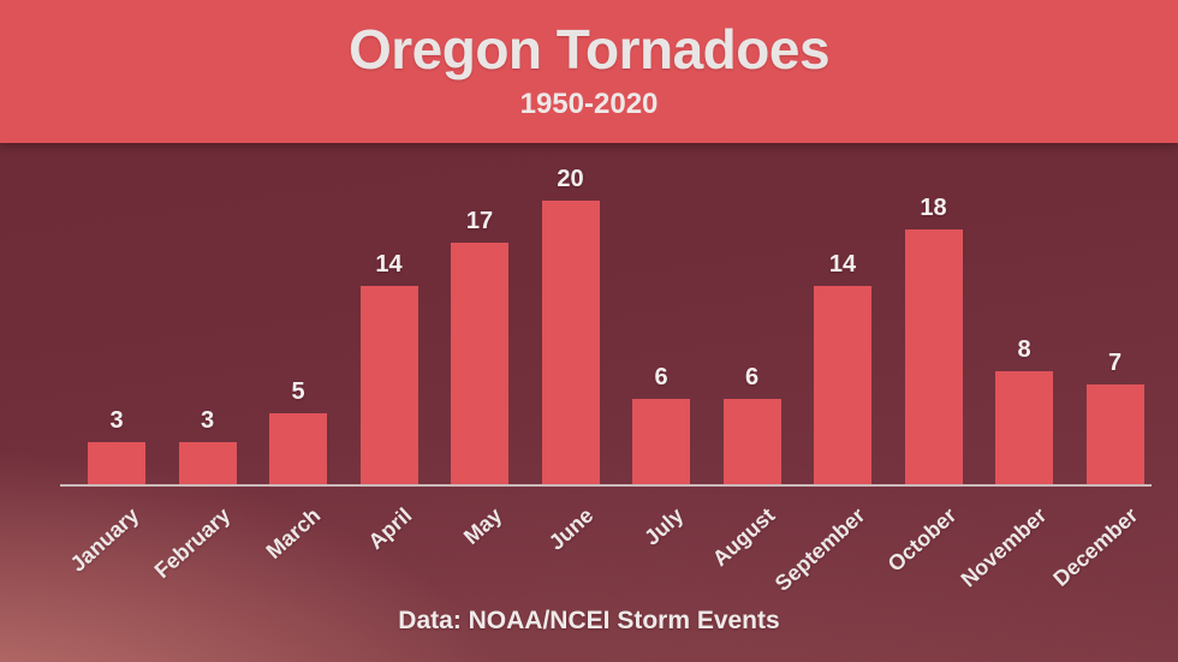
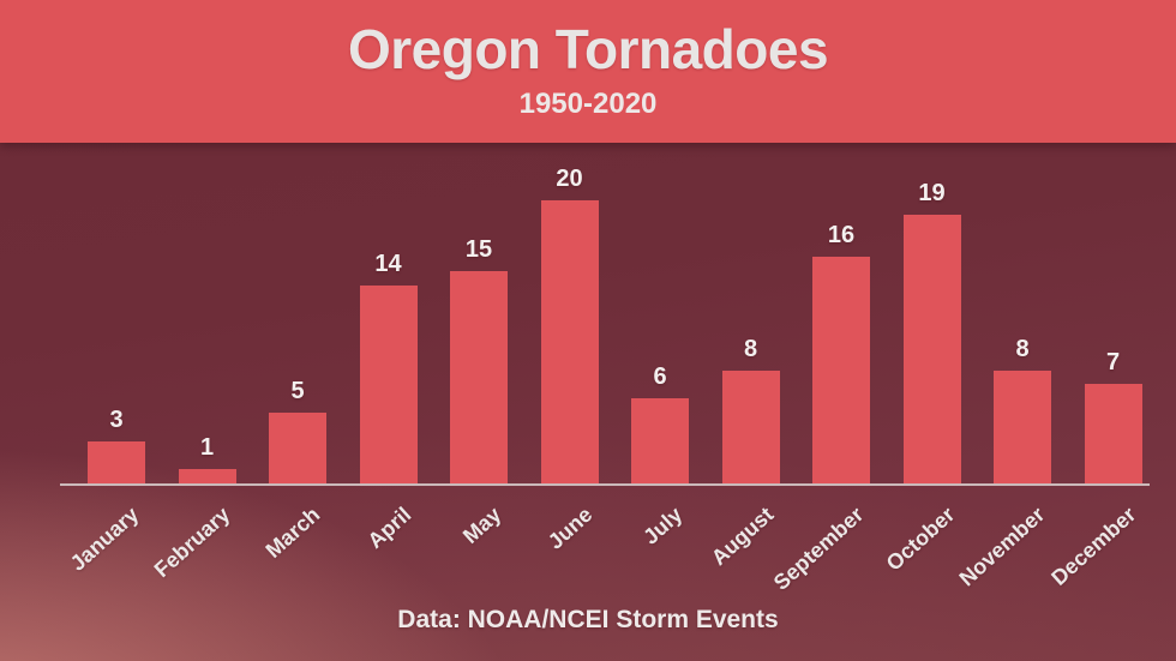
February: 3 -> 1
May: 17 -> 15
August: 6 -> 8
September: 14 -> 16
October: 18 -> 19
